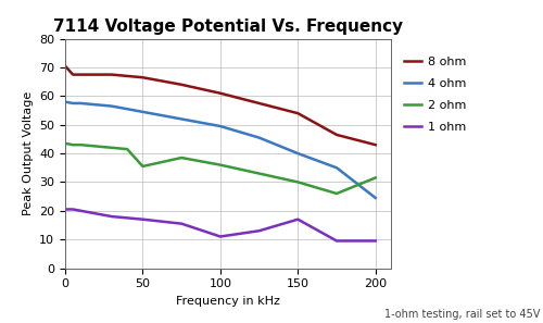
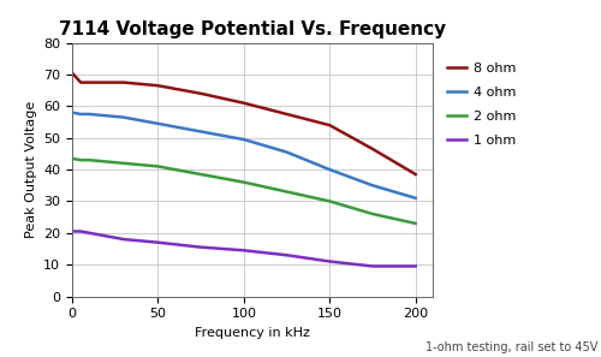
2 ohm/50: 35.5 -> 41.0
1 ohm/100: 11.0 -> 14.5
1 ohm/150: 17.0 -> 11.0
8 ohm/200: 43.0 -> 38.5
4 ohm/200: 24.5 -> 31.0
2 ohm/200: 31.5 -> 23.0
